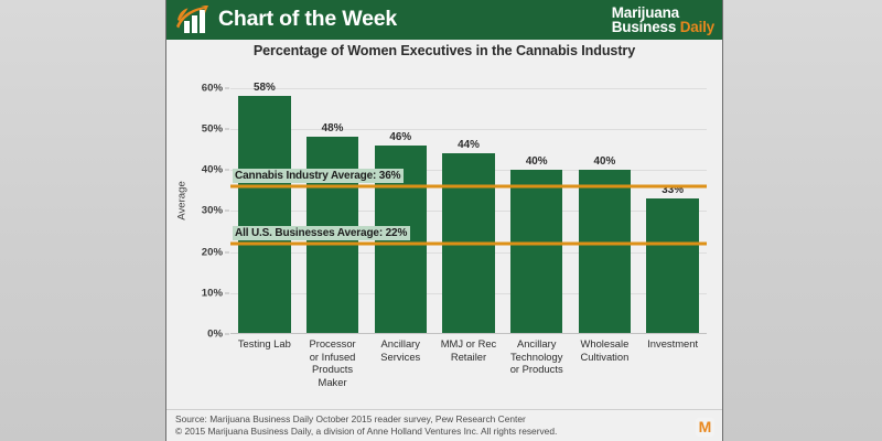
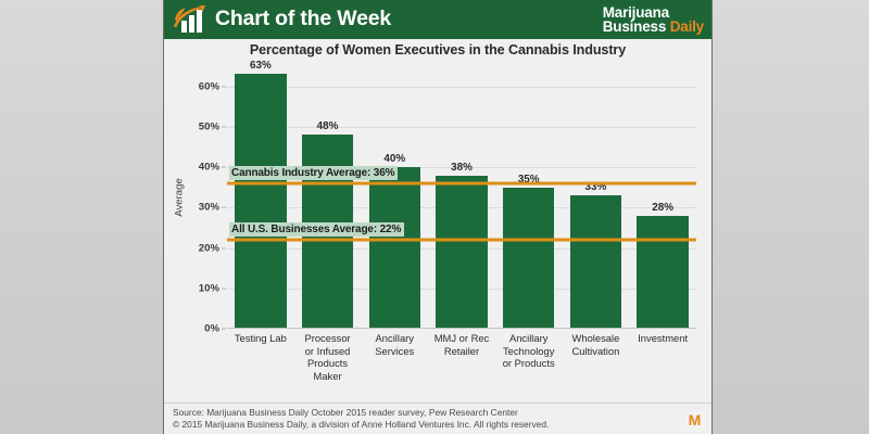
Testing Lab: 58% -> 63%
Ancillary Services: 46% -> 40%
MMJ or Rec Retailer: 44% -> 38%
Ancillary Technology or Products: 40% -> 35%
Wholesale Cultivation: 40% -> 33%
Investment: 33% -> 28%
